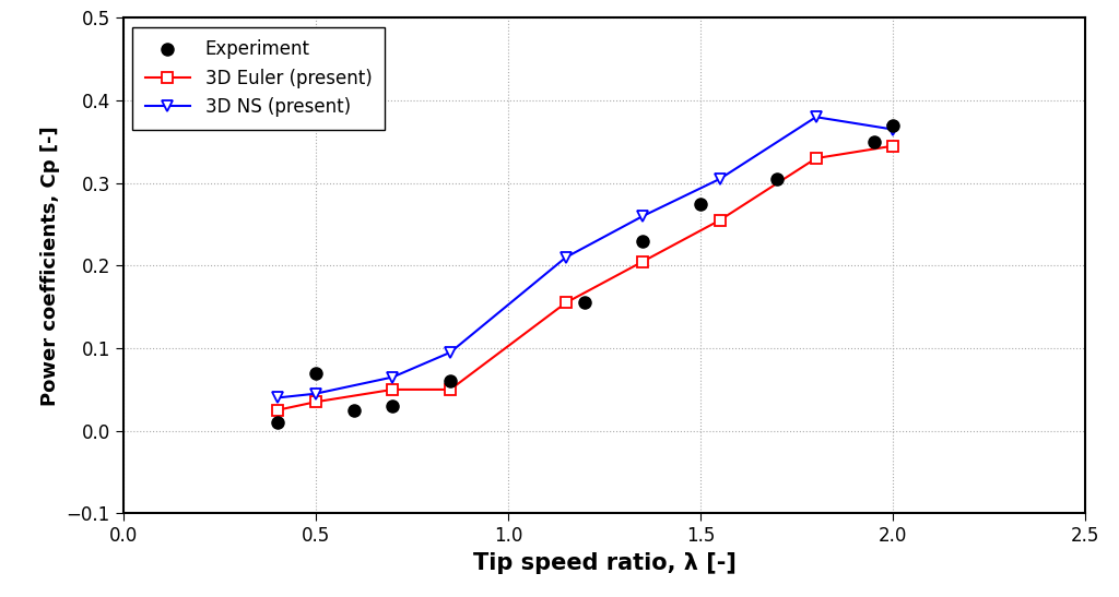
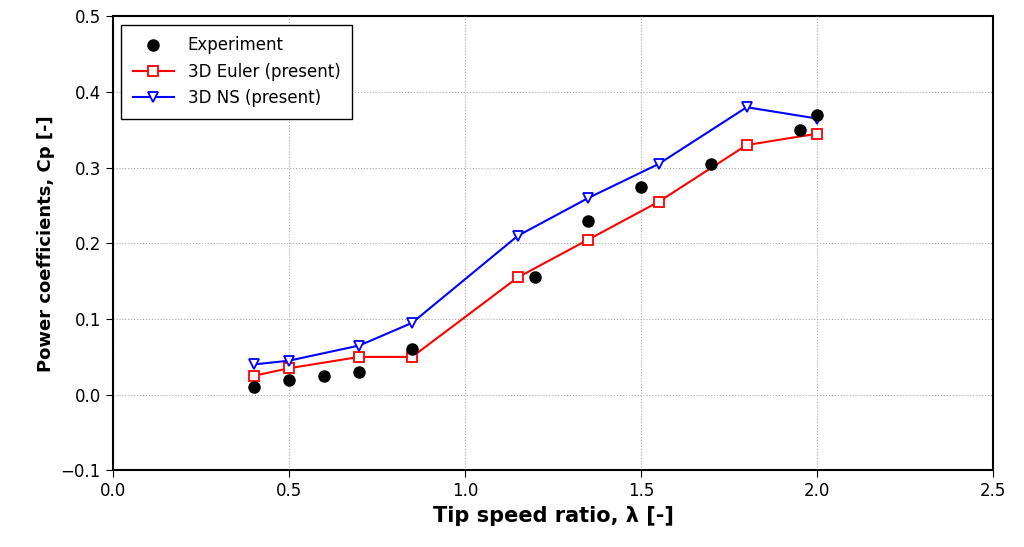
Experiment/0.5: 0.070 -> 0.020
